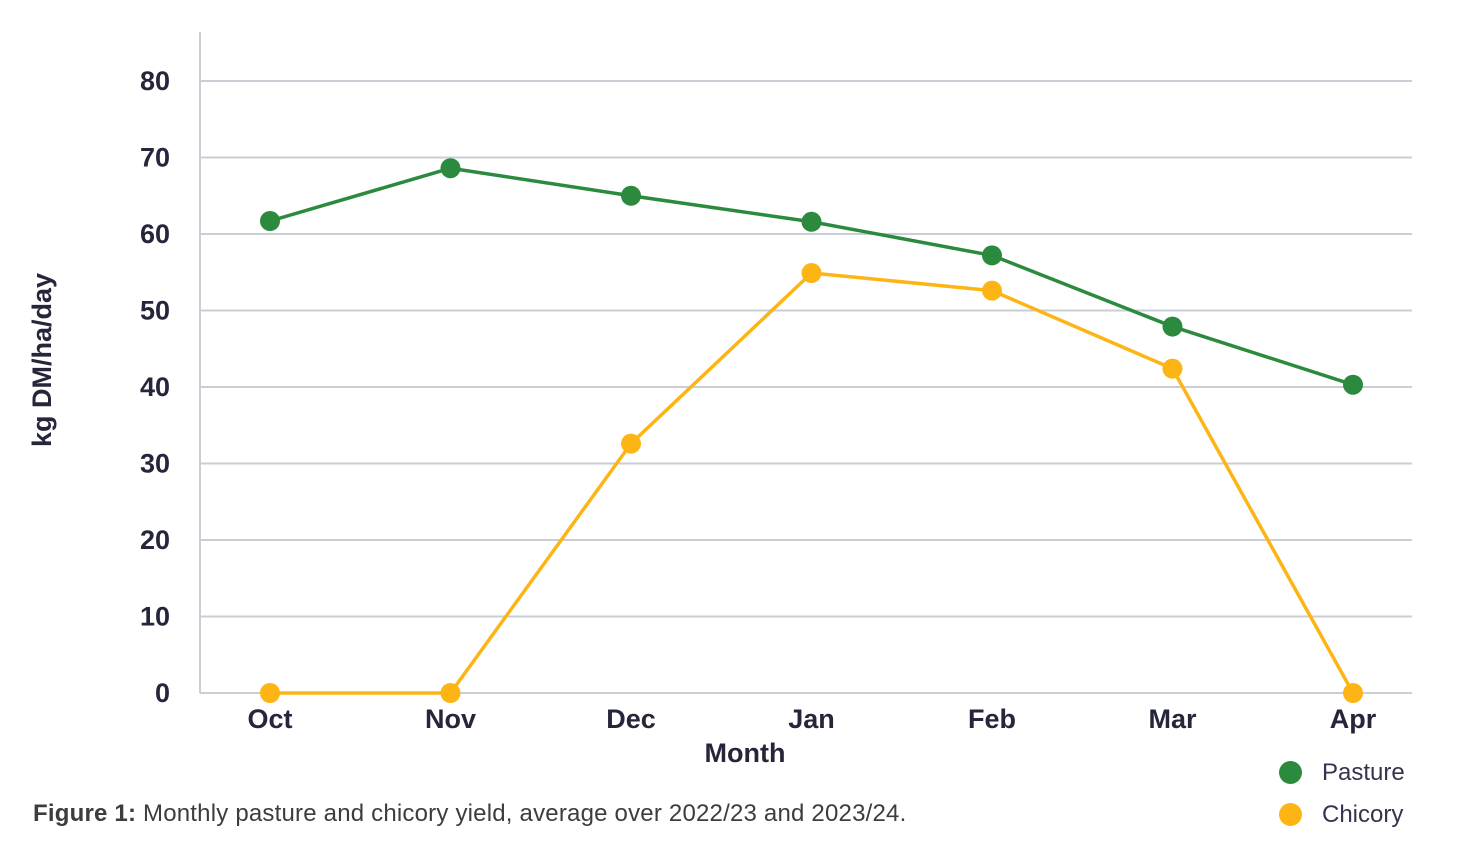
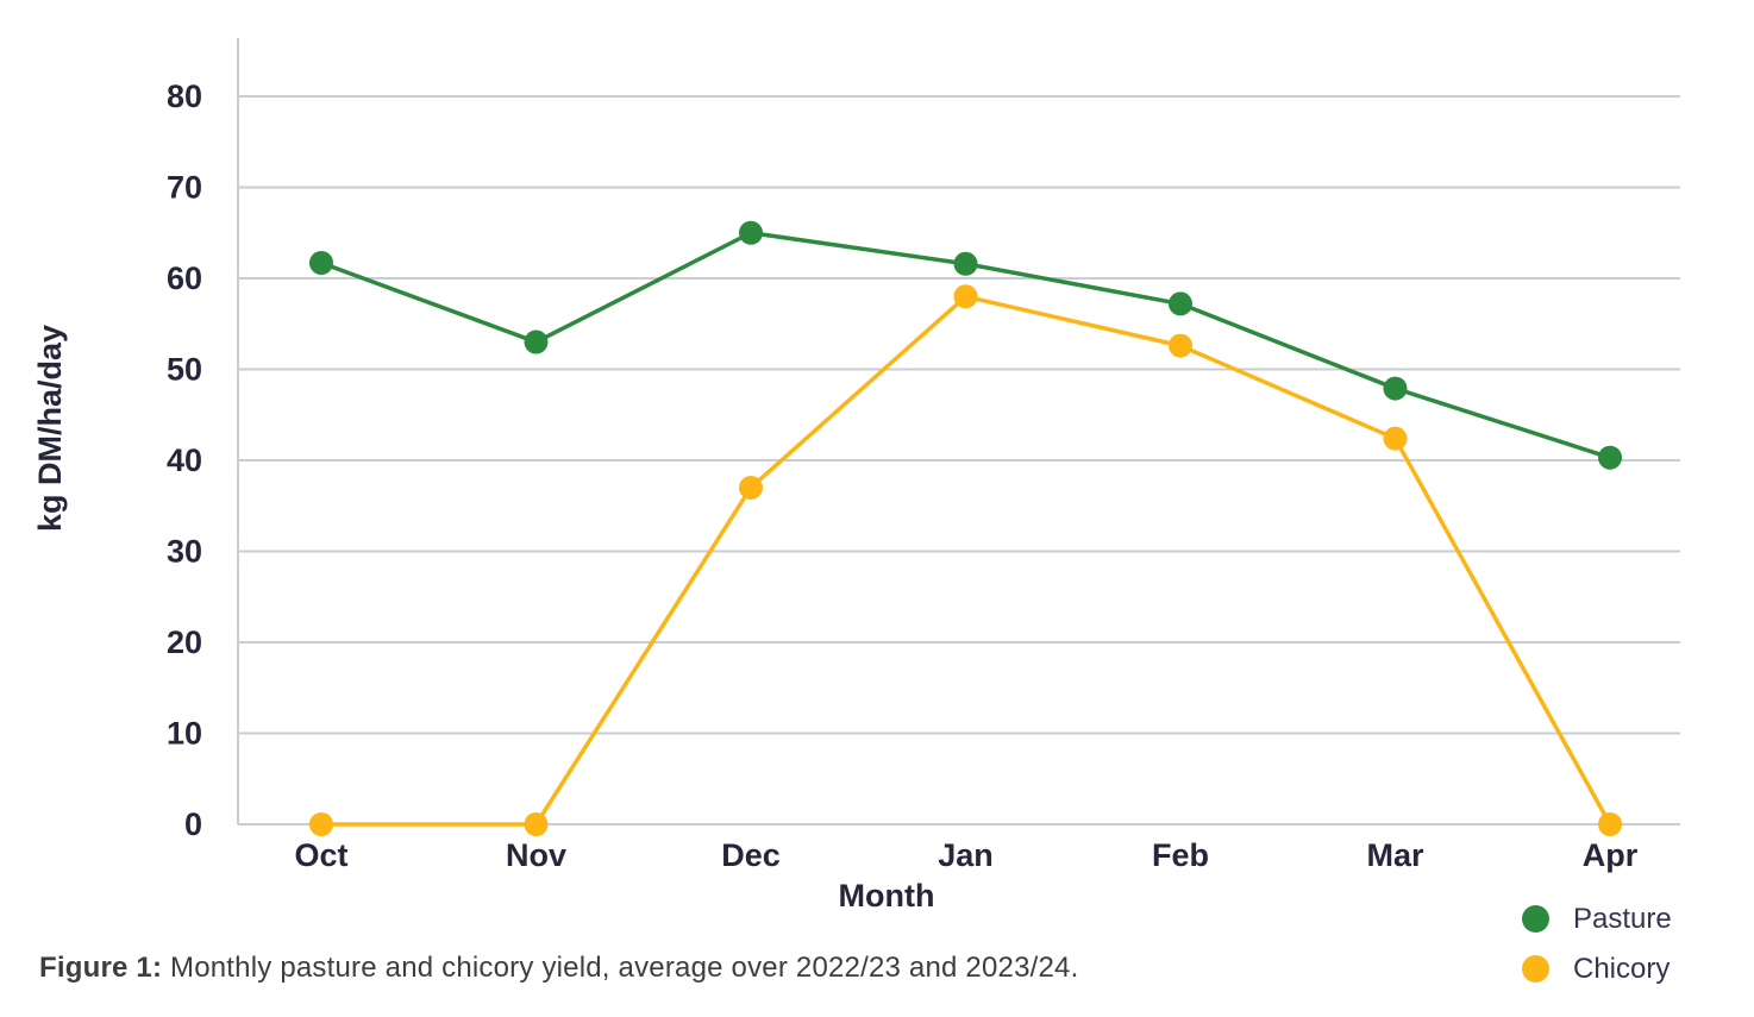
Pasture/Nov: 69 -> 53
Chicory/Dec: 33 -> 37
Chicory/Jan: 55 -> 58
